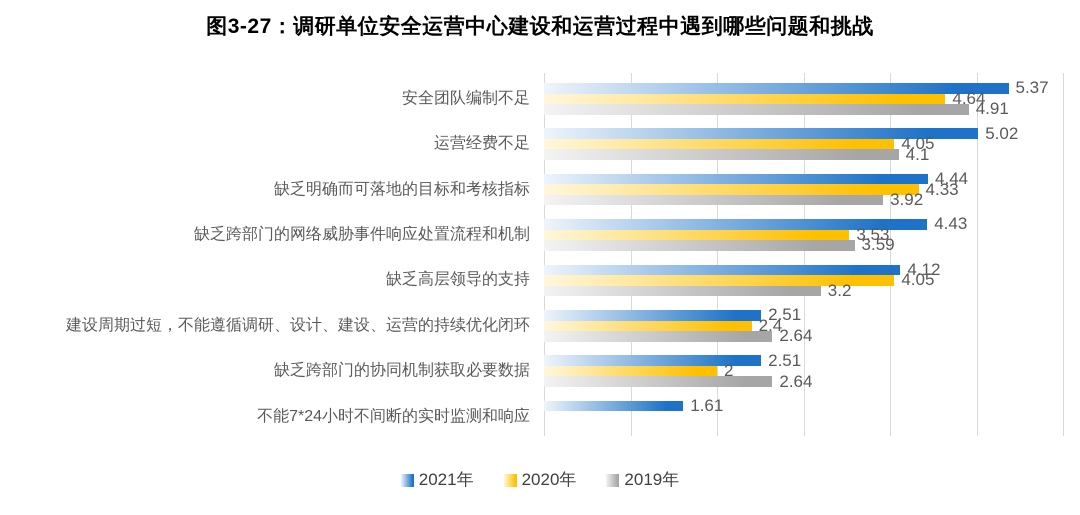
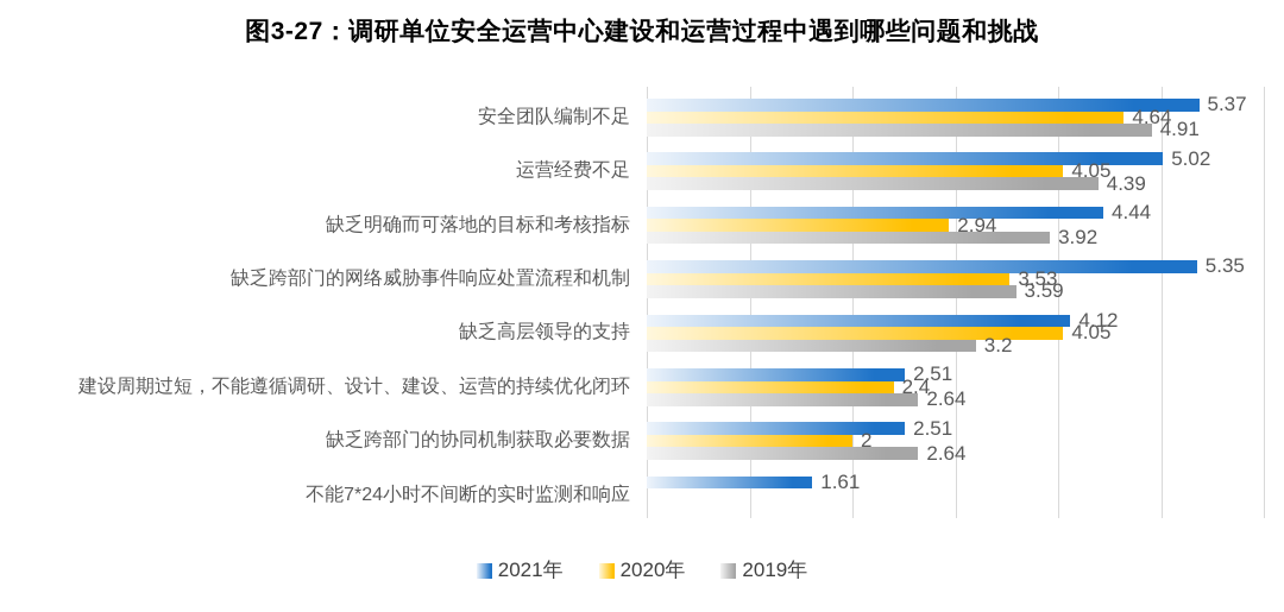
2019年/运营经费不足: 4.1 -> 4.39
2020年/缺乏明确而可落地的目标和考核指标: 4.33 -> 2.94
2021年/缺乏跨部门的网络威胁事件响应处置流程和机制: 4.43 -> 5.35
